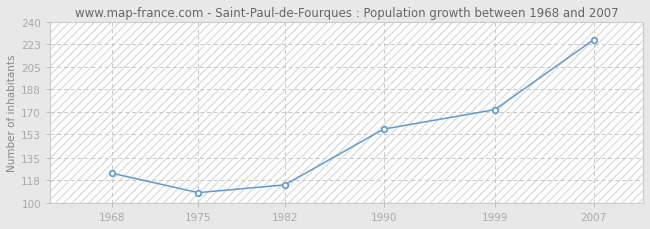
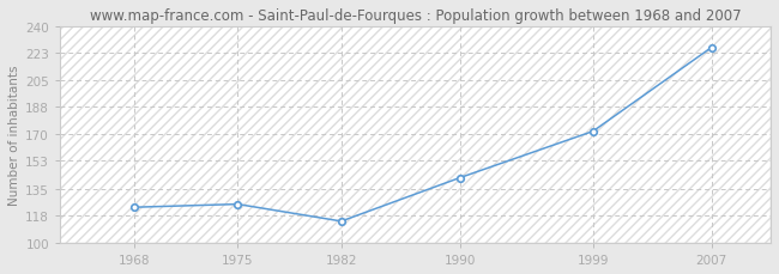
1975: 108 -> 125
1990: 157 -> 142
